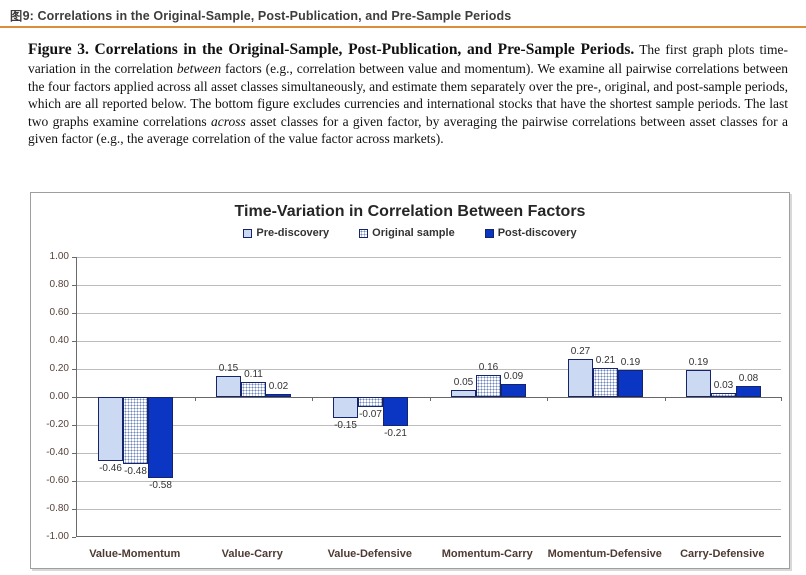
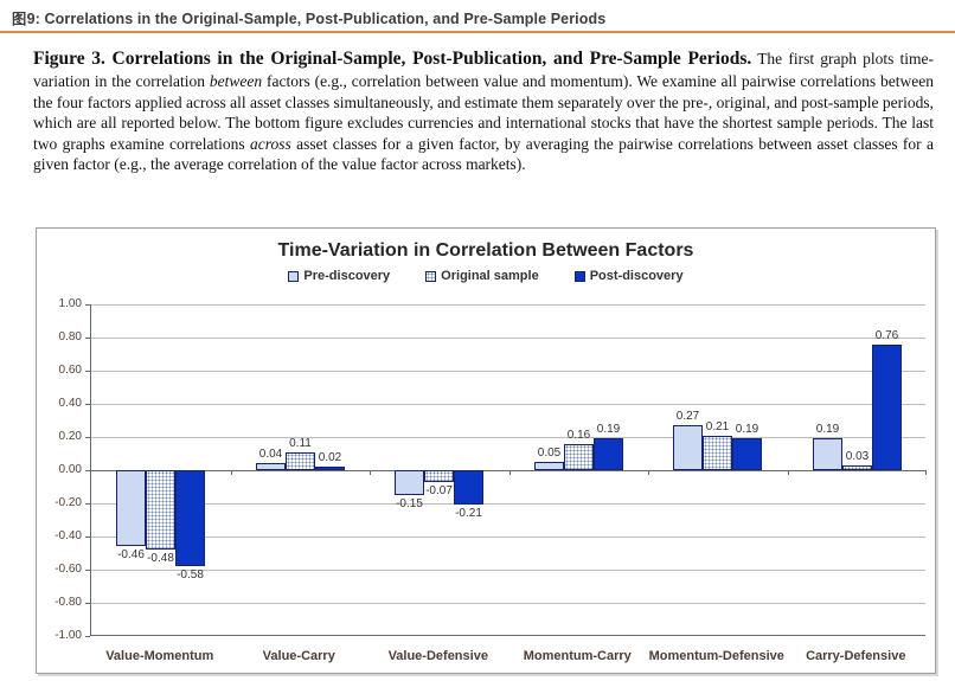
Pre-discovery/Value-Carry: 0.15 -> 0.04
Post-discovery/Momentum-Carry: 0.09 -> 0.19
Post-discovery/Carry-Defensive: 0.08 -> 0.76
